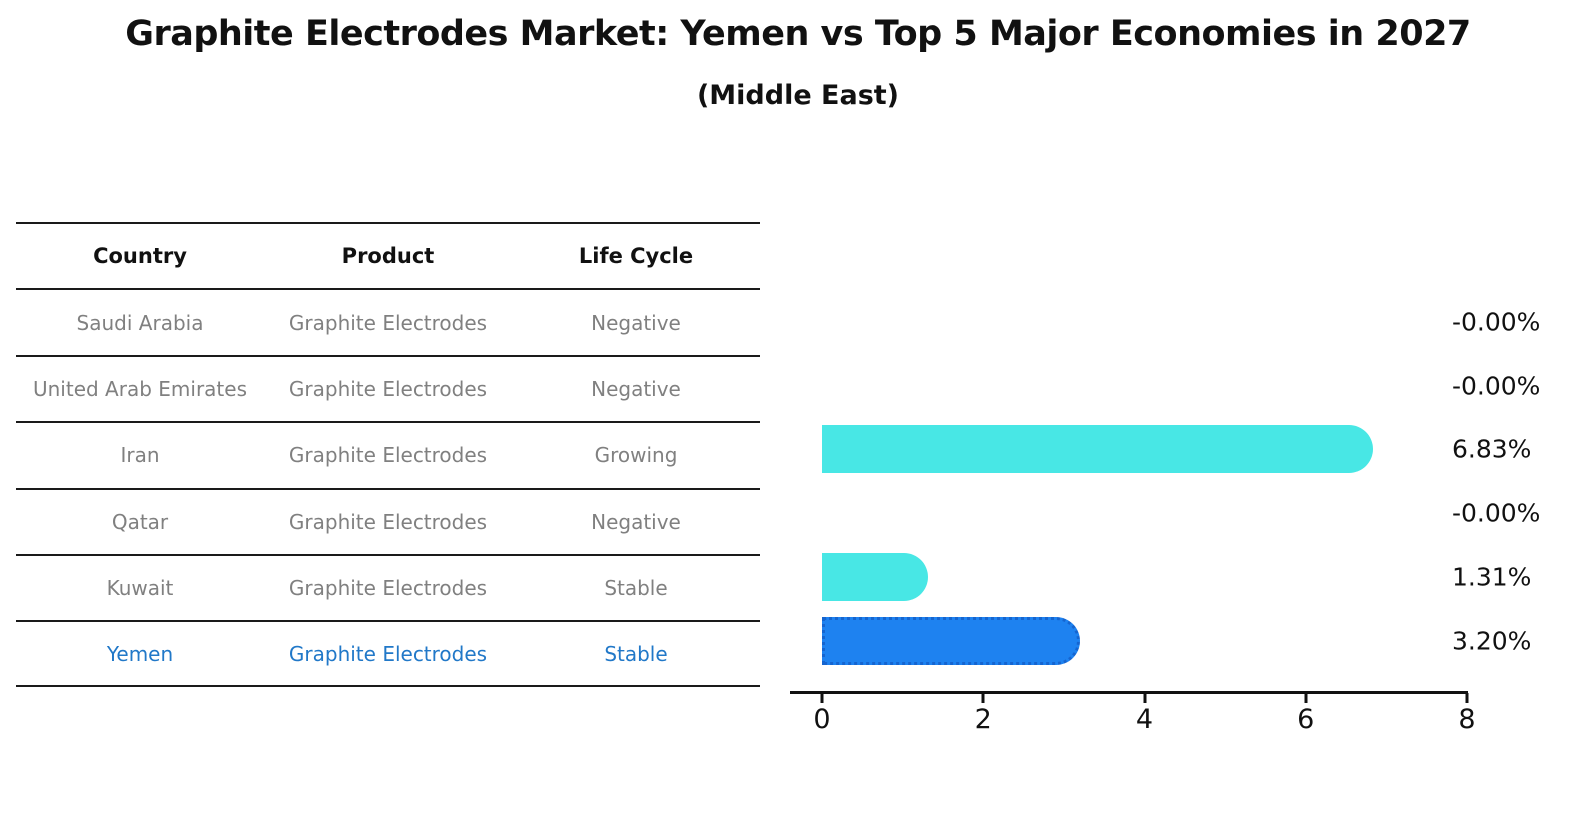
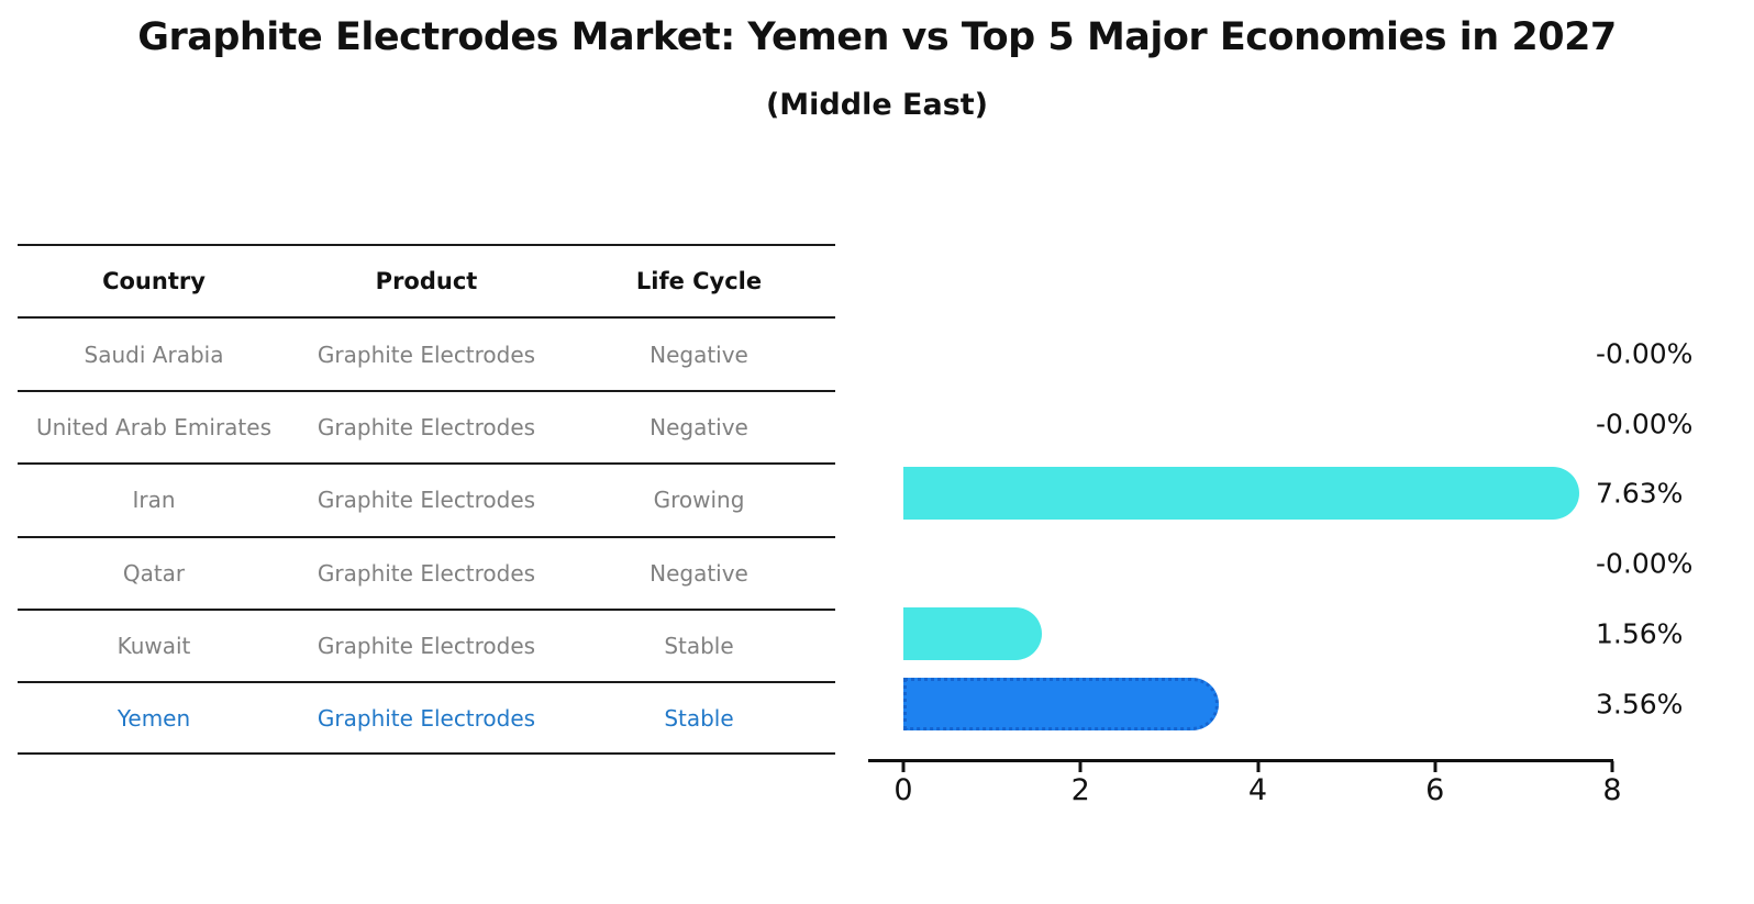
Iran: 6.83% -> 7.63%
Kuwait: 1.31% -> 1.56%
Yemen: 3.20% -> 3.56%
